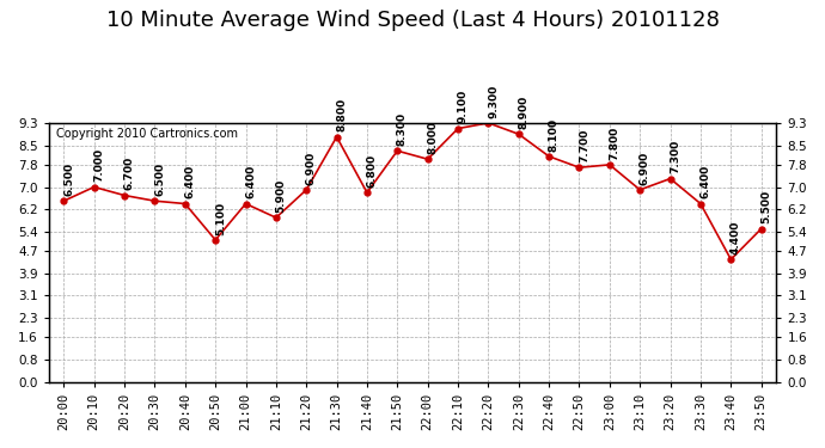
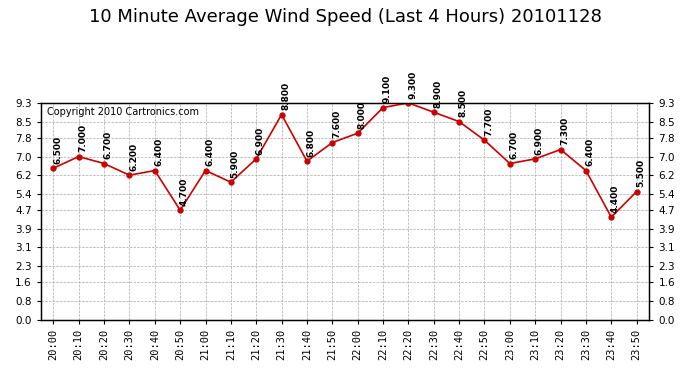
20:30: 6.500 -> 6.200
20:50: 5.100 -> 4.700
21:50: 8.300 -> 7.600
22:40: 8.100 -> 8.500
23:00: 7.800 -> 6.700
